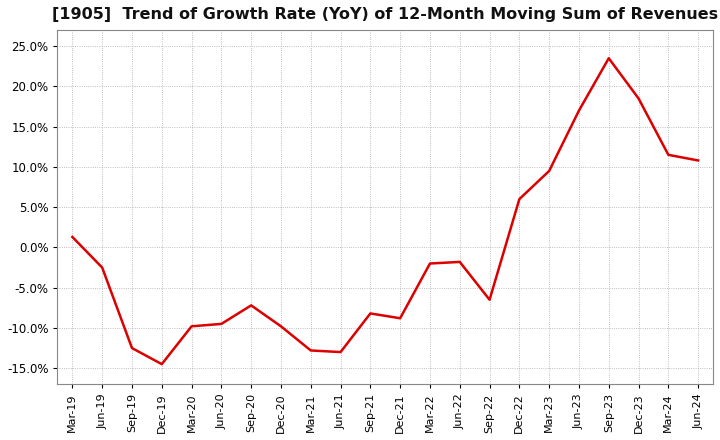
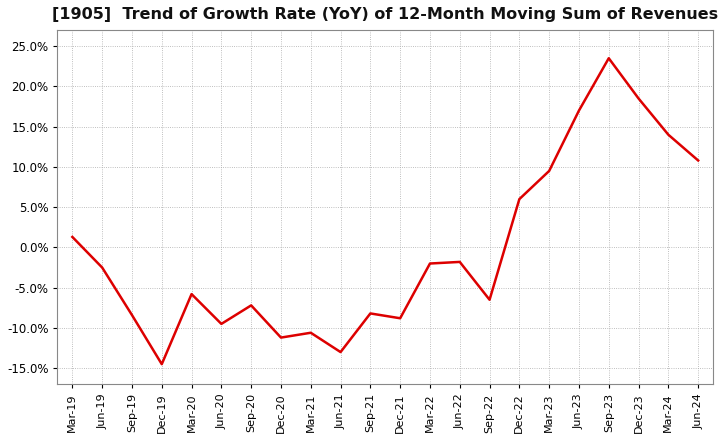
Sep-19: -12.5% -> -8.4%
Mar-20: -9.8% -> -5.8%
Dec-20: -9.8% -> -11.2%
Mar-21: -12.8% -> -10.6%
Mar-24: 11.5% -> 14.0%
